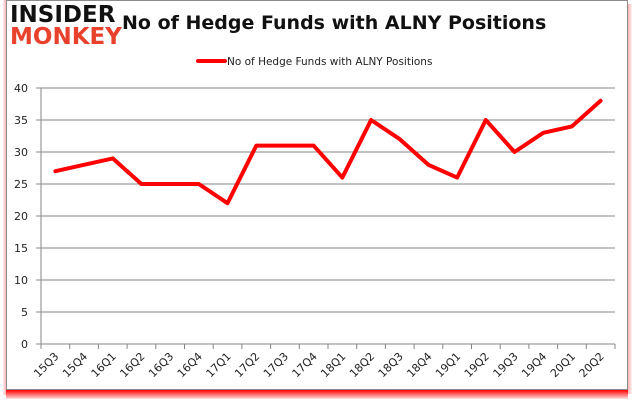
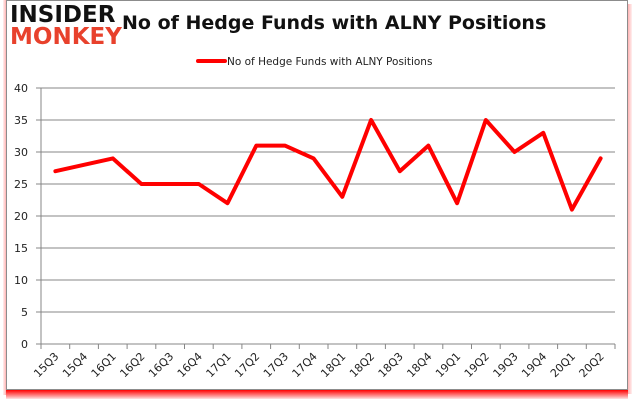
17Q4: 31 -> 29
18Q1: 26 -> 23
18Q3: 32 -> 27
18Q4: 28 -> 31
19Q1: 26 -> 22
20Q1: 34 -> 21
20Q2: 38 -> 29
